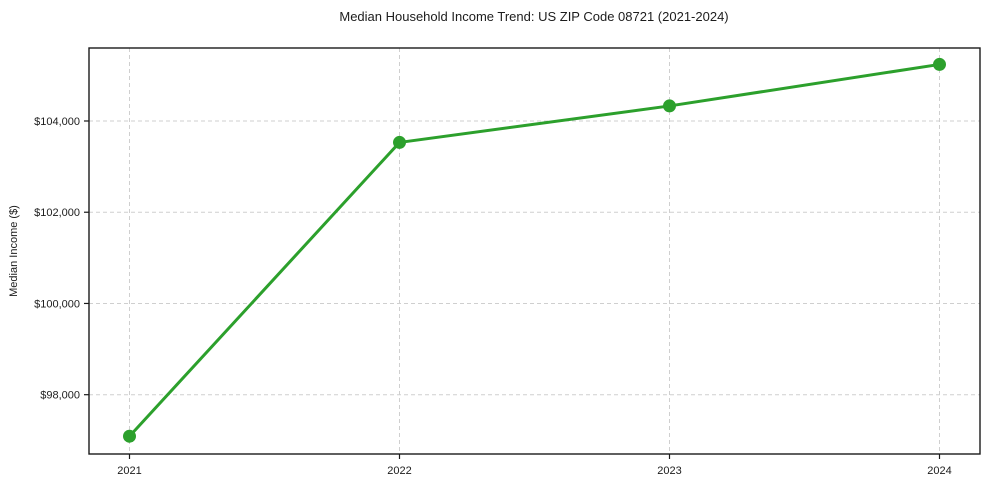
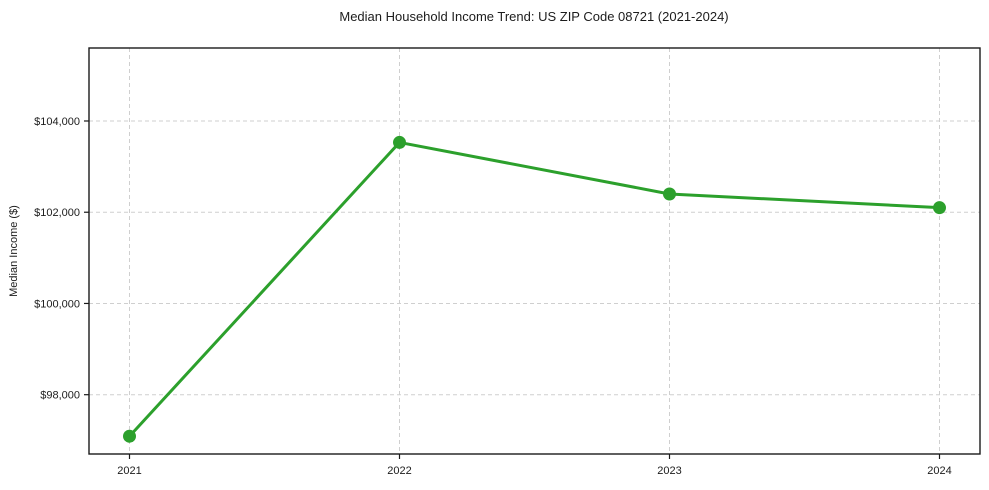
2023: $104300 -> $102400
2024: $105200 -> $102100
